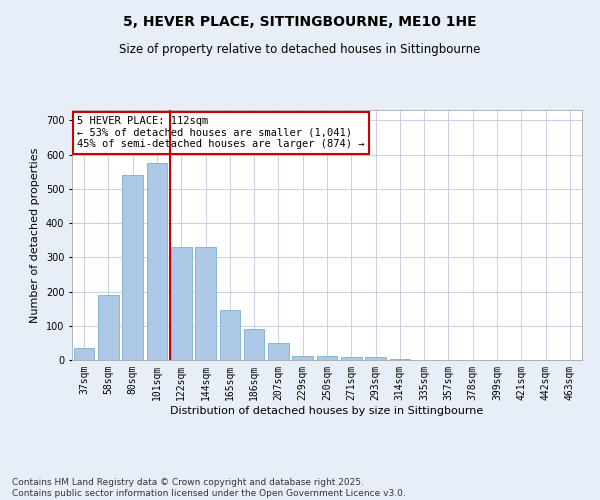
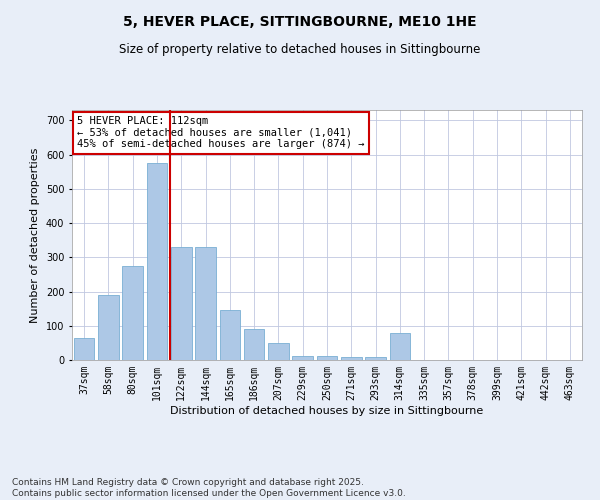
37sqm: 35 -> 65
80sqm: 540 -> 275
314sqm: 2 -> 80
